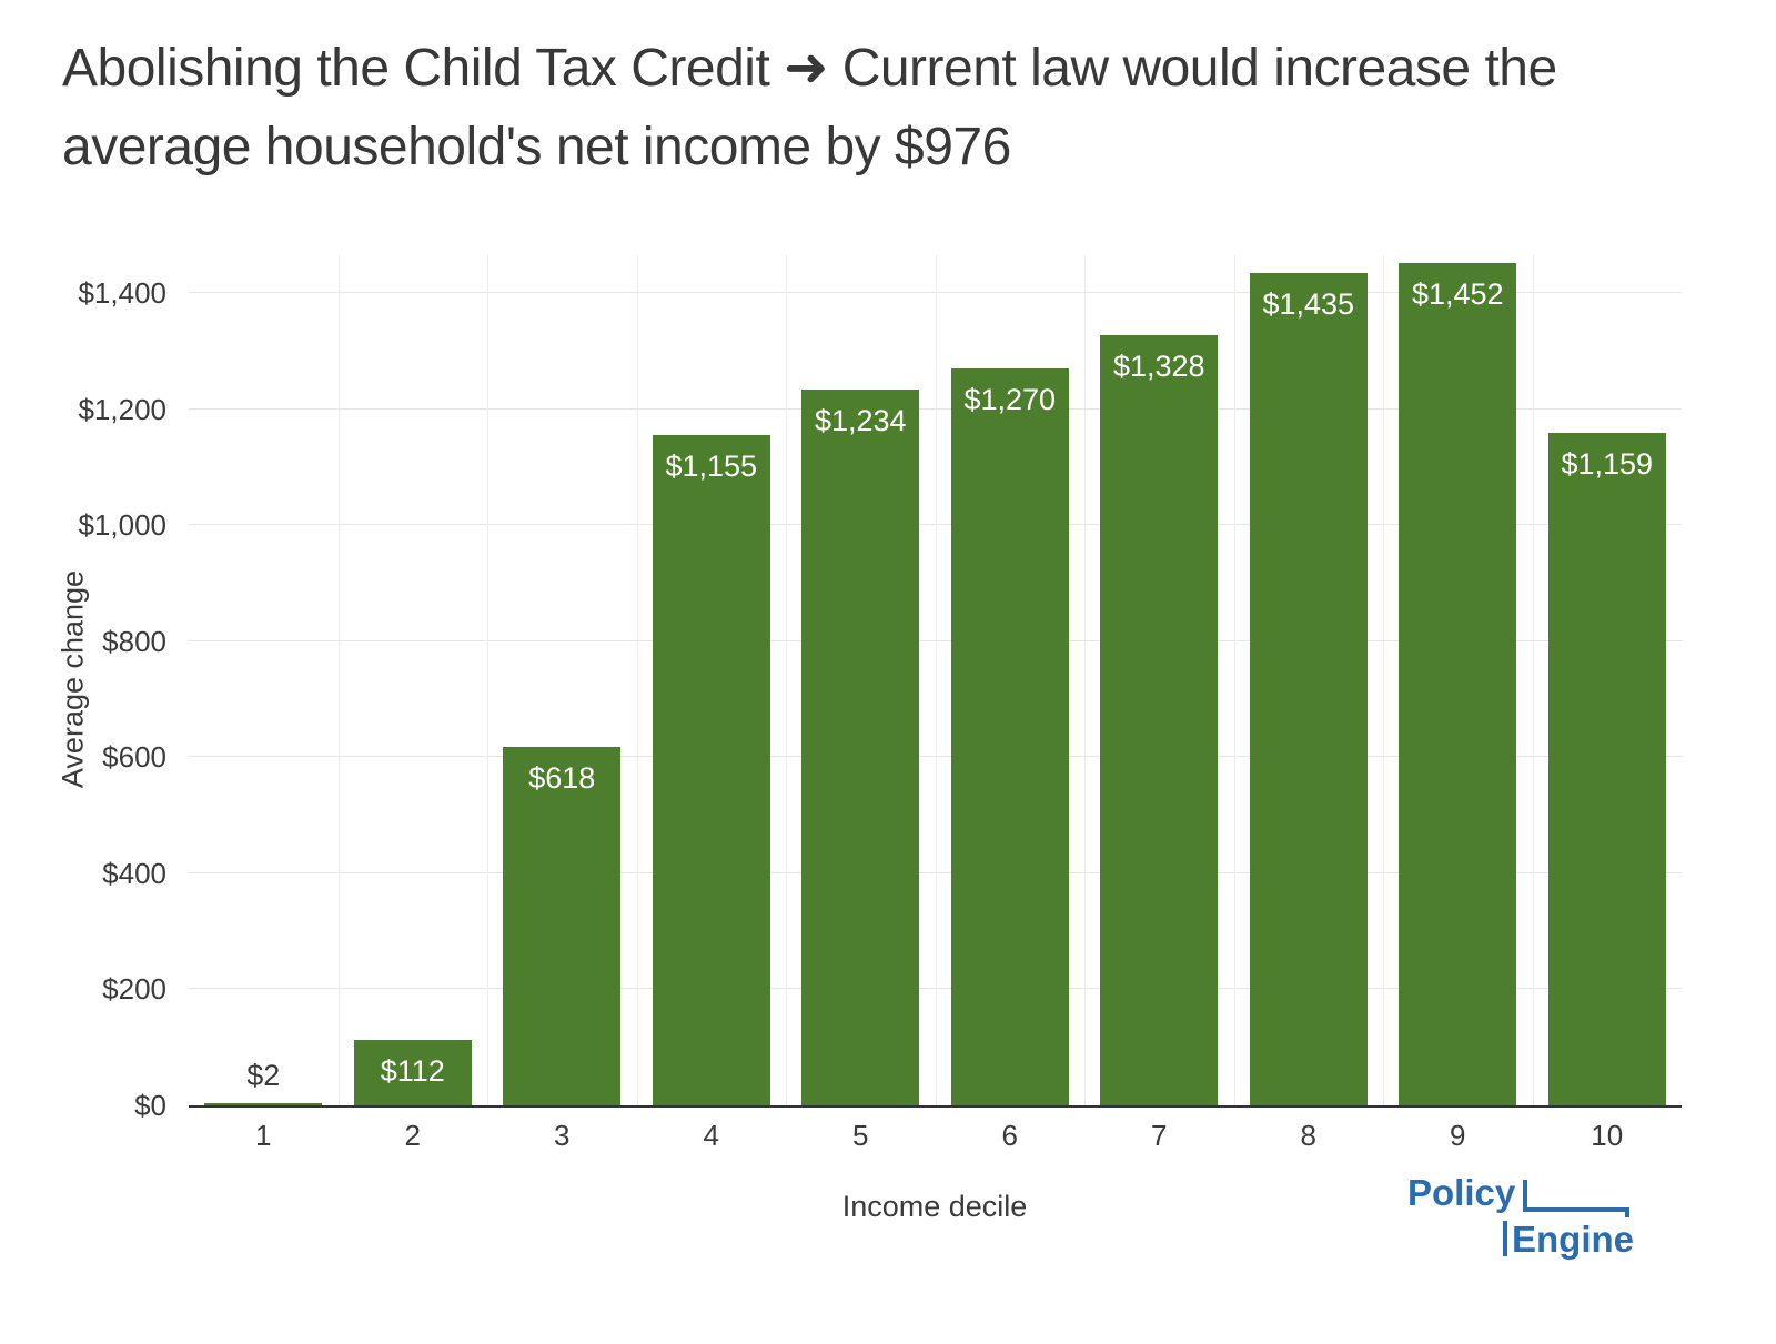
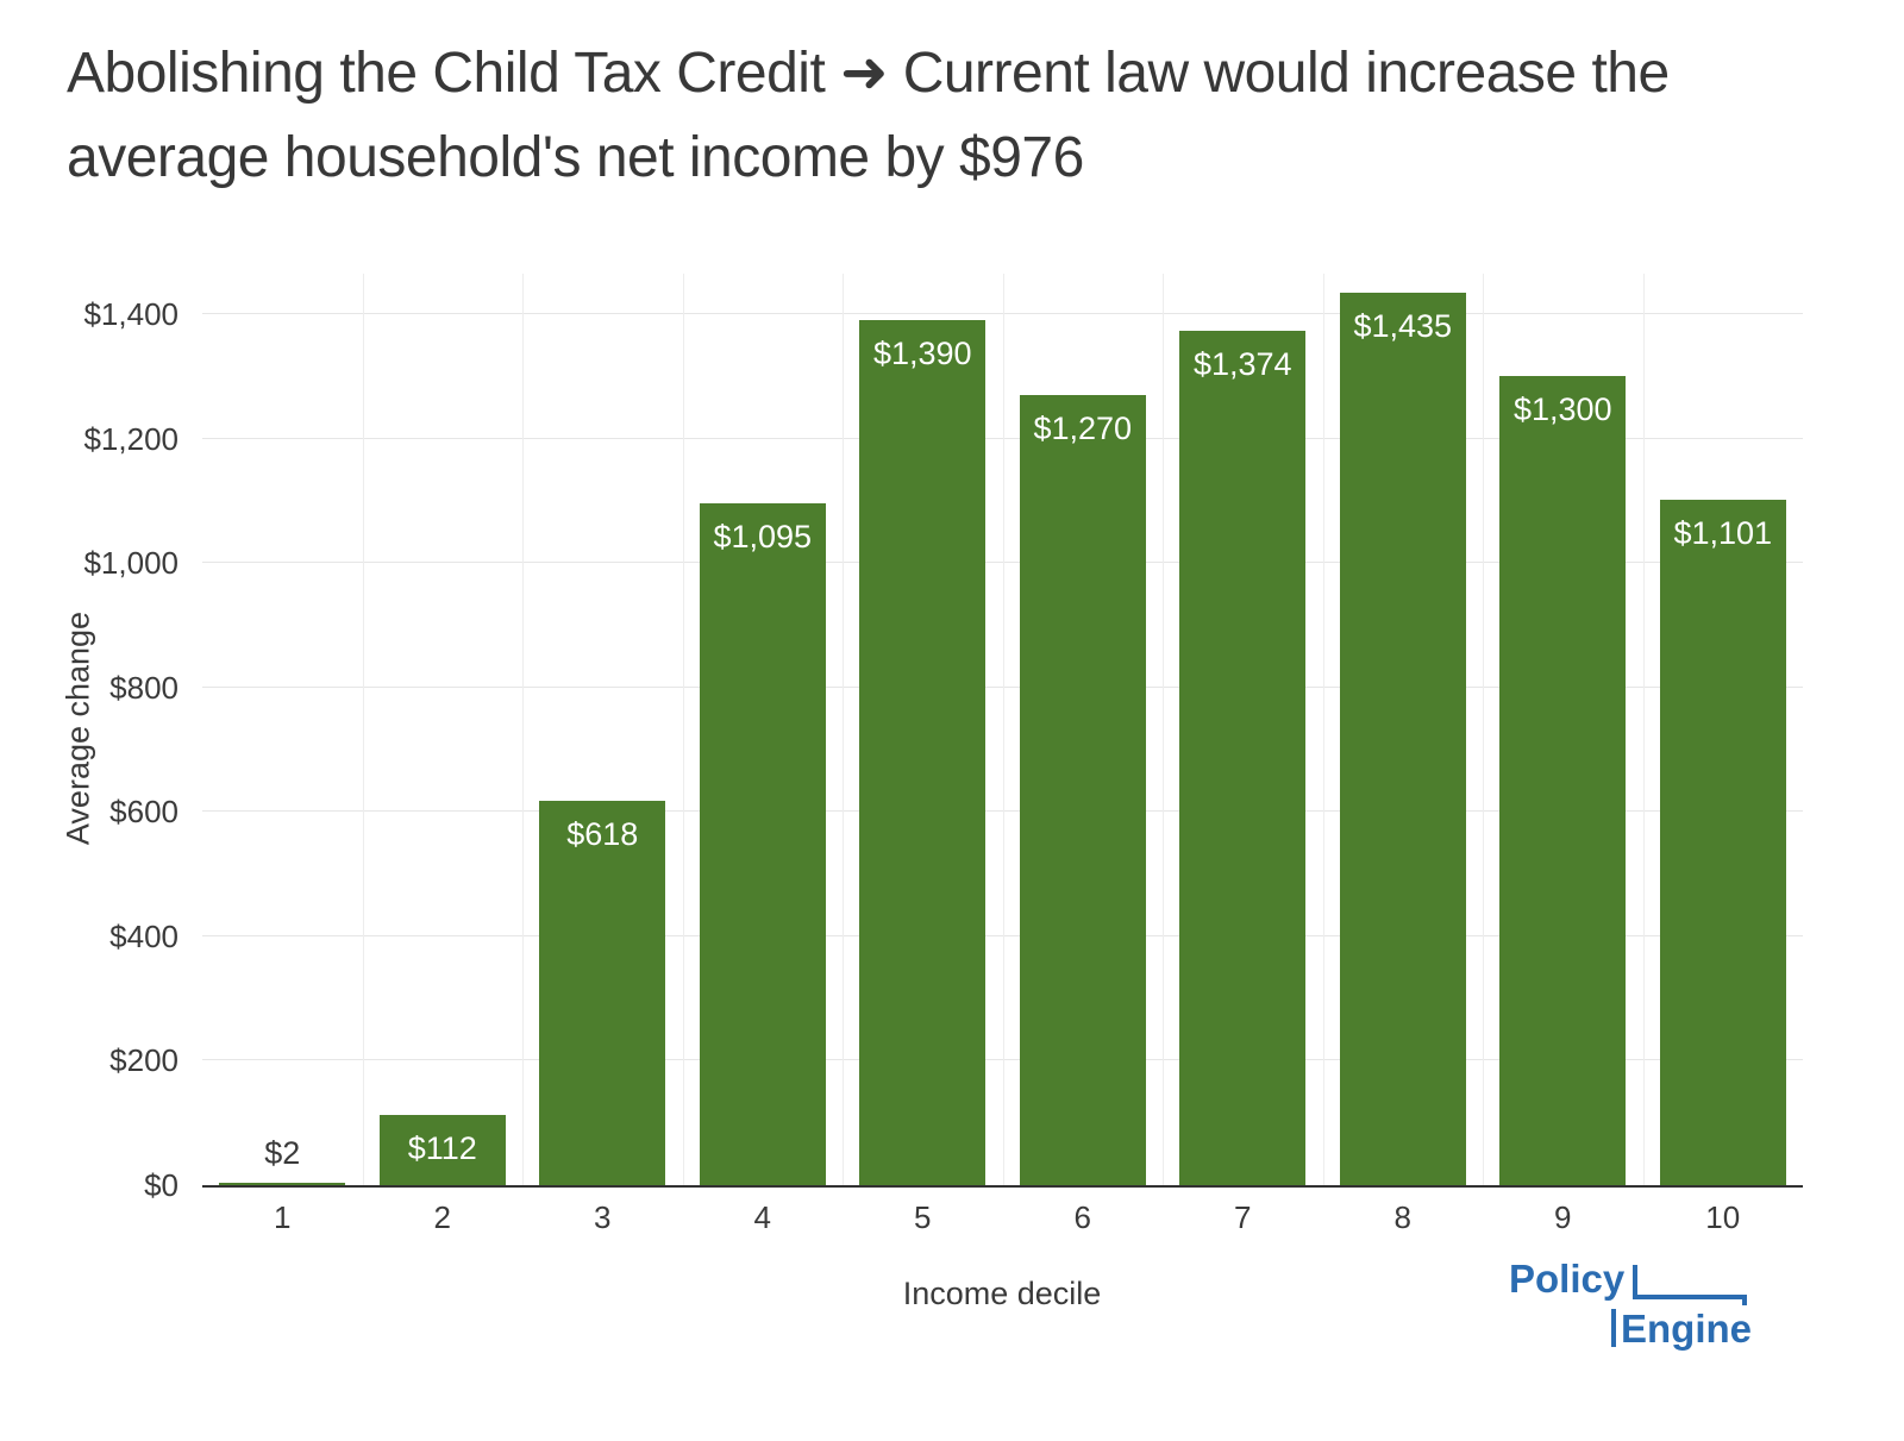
4: $1,155 -> $1,095
5: $1,234 -> $1,390
7: $1,328 -> $1,374
9: $1,452 -> $1,300
10: $1,159 -> $1,101
